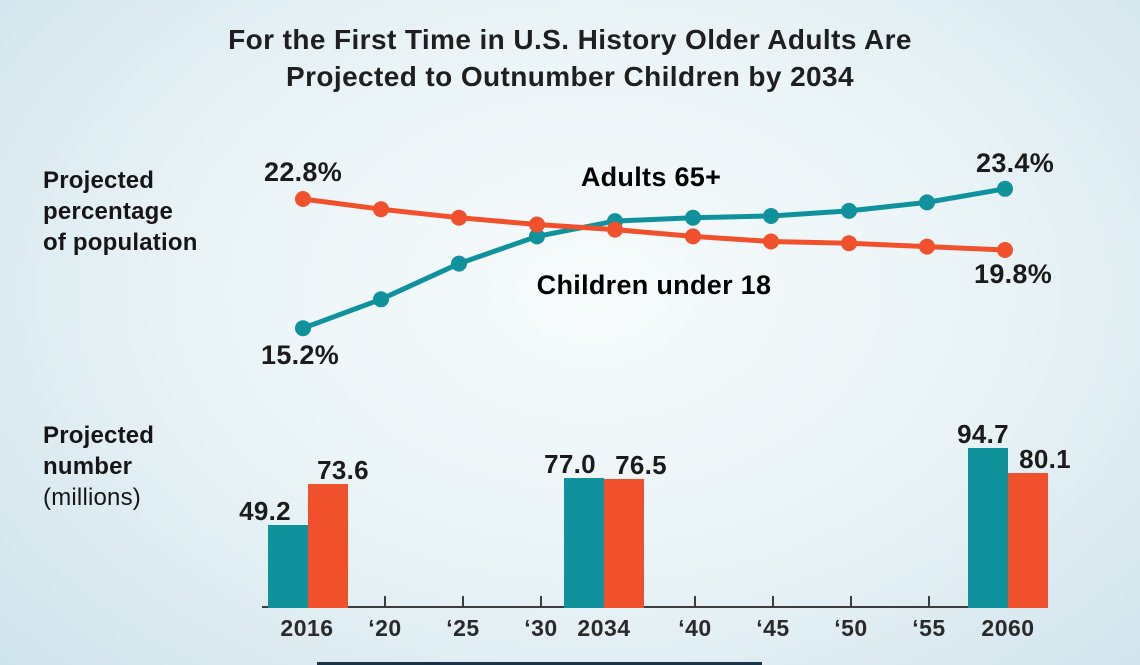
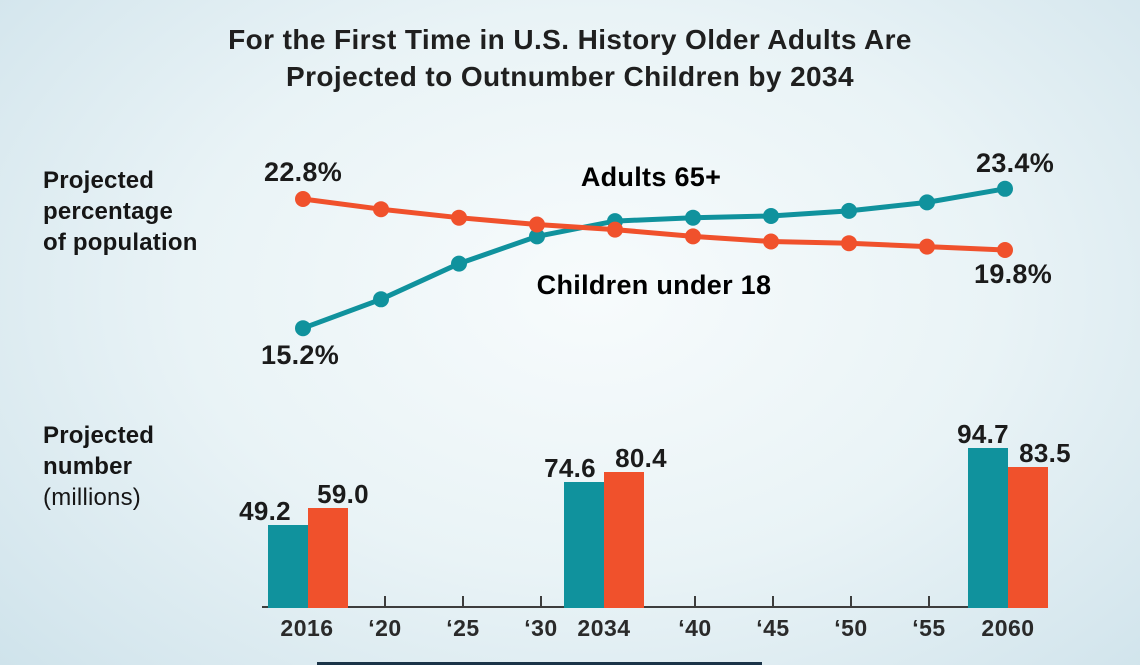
Projected number (millions)/Children under 18/2016: 73.6 -> 59.0
Projected number (millions)/Adults 65+/2034: 77.0 -> 74.6
Projected number (millions)/Children under 18/2034: 76.5 -> 80.4
Projected number (millions)/Children under 18/2060: 80.1 -> 83.5
